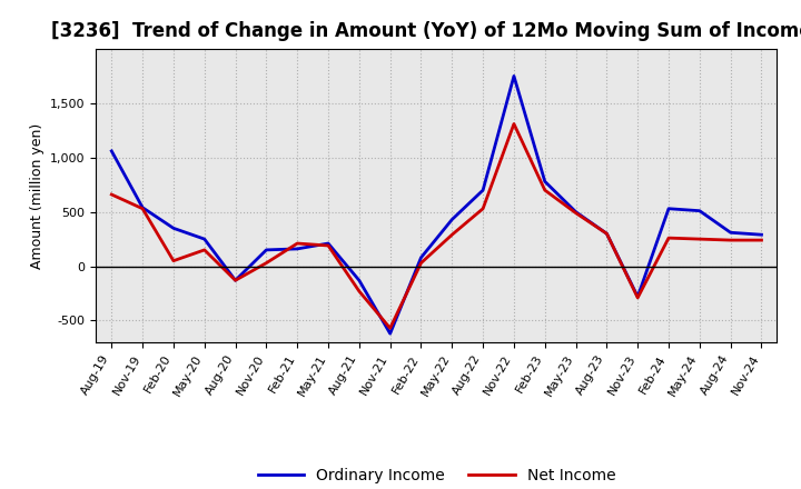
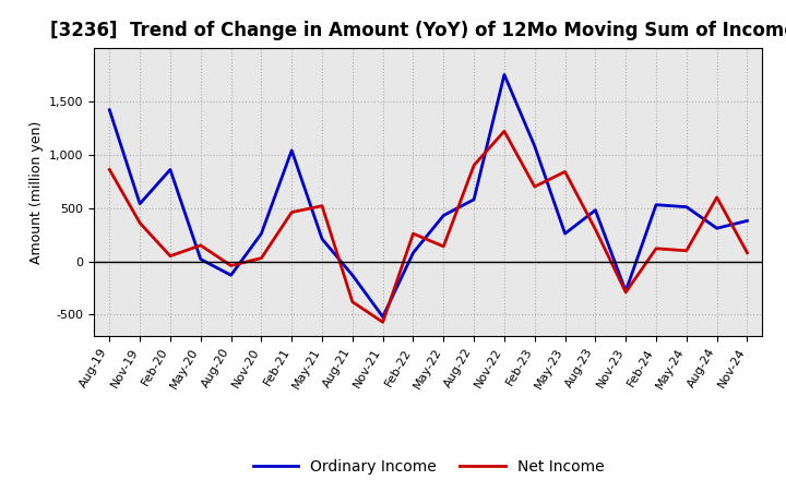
Ordinary Income/Aug-19: 1,060 -> 1,420
Net Income/Aug-19: 660 -> 860
Net Income/Nov-19: 530 -> 360
Ordinary Income/Feb-20: 350 -> 860
Ordinary Income/May-20: 250 -> 20
Net Income/Aug-20: -130 -> -40
Ordinary Income/Nov-20: 150 -> 260
Ordinary Income/Feb-21: 160 -> 1,040
Net Income/Feb-21: 210 -> 460
Net Income/May-21: 190 -> 520
Net Income/Aug-21: -230 -> -380
Ordinary Income/Nov-21: -620 -> -520
Net Income/Feb-22: 30 -> 260
Net Income/May-22: 290 -> 140
Ordinary Income/Aug-22: 700 -> 580
Net Income/Aug-22: 530 -> 900
Net Income/Nov-22: 1,310 -> 1,220
Ordinary Income/Feb-23: 780 -> 1,080
Ordinary Income/May-23: 500 -> 260
Net Income/May-23: 490 -> 840
Ordinary Income/Aug-23: 300 -> 480
Net Income/Feb-24: 260 -> 120
Net Income/May-24: 250 -> 100
Net Income/Aug-24: 240 -> 600
Ordinary Income/Nov-24: 290 -> 380
Net Income/Nov-24: 240 -> 80
